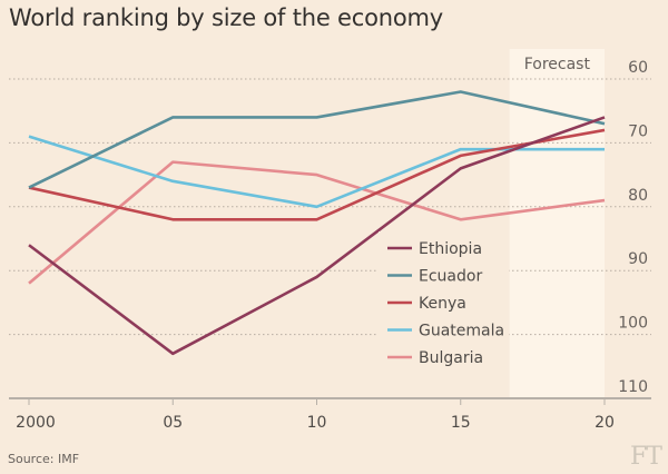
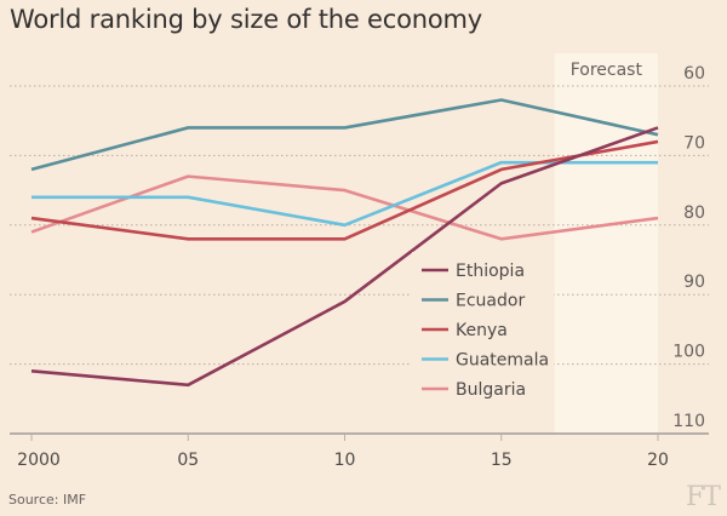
Ethiopia/2000: 86 -> 101
Ecuador/2000: 77 -> 72
Kenya/2000: 77 -> 79
Guatemala/2000: 69 -> 76
Bulgaria/2000: 92 -> 81
